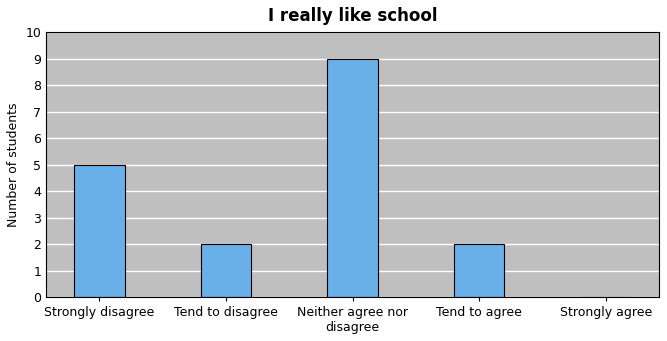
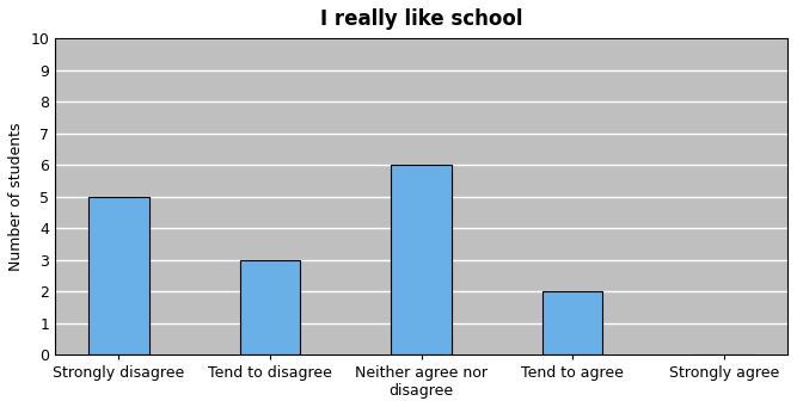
Tend to disagree: 2 -> 3
Neither agree nor disagree: 9 -> 6
